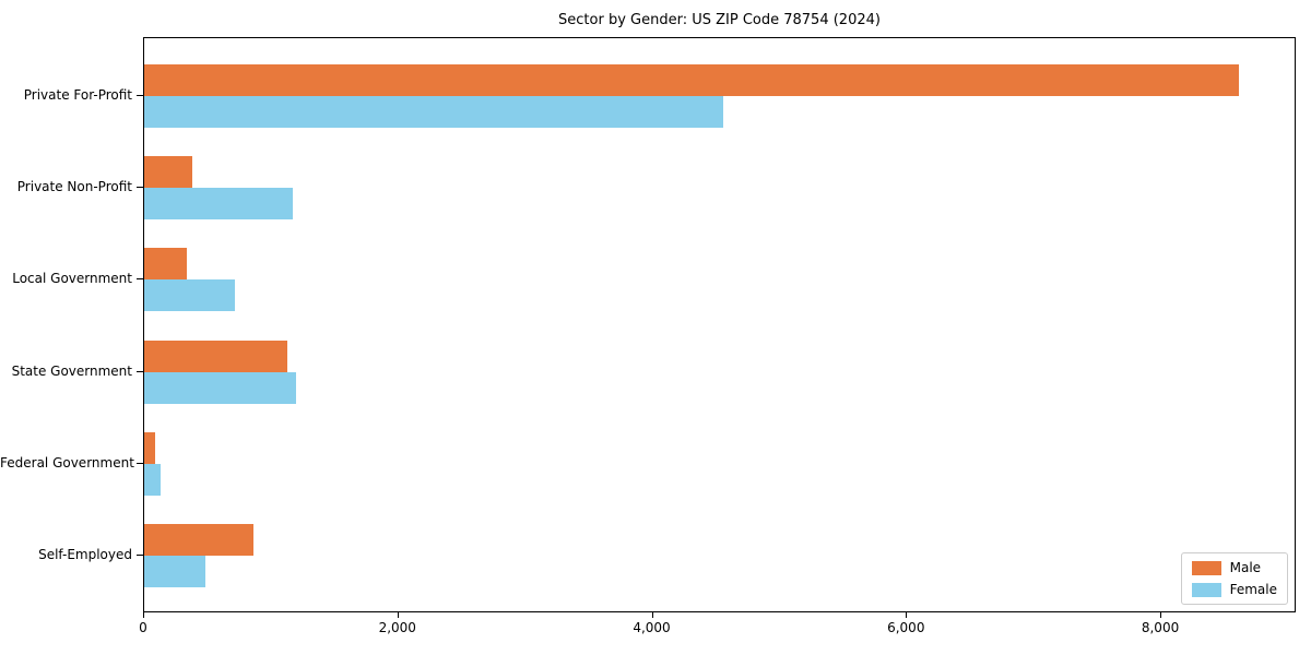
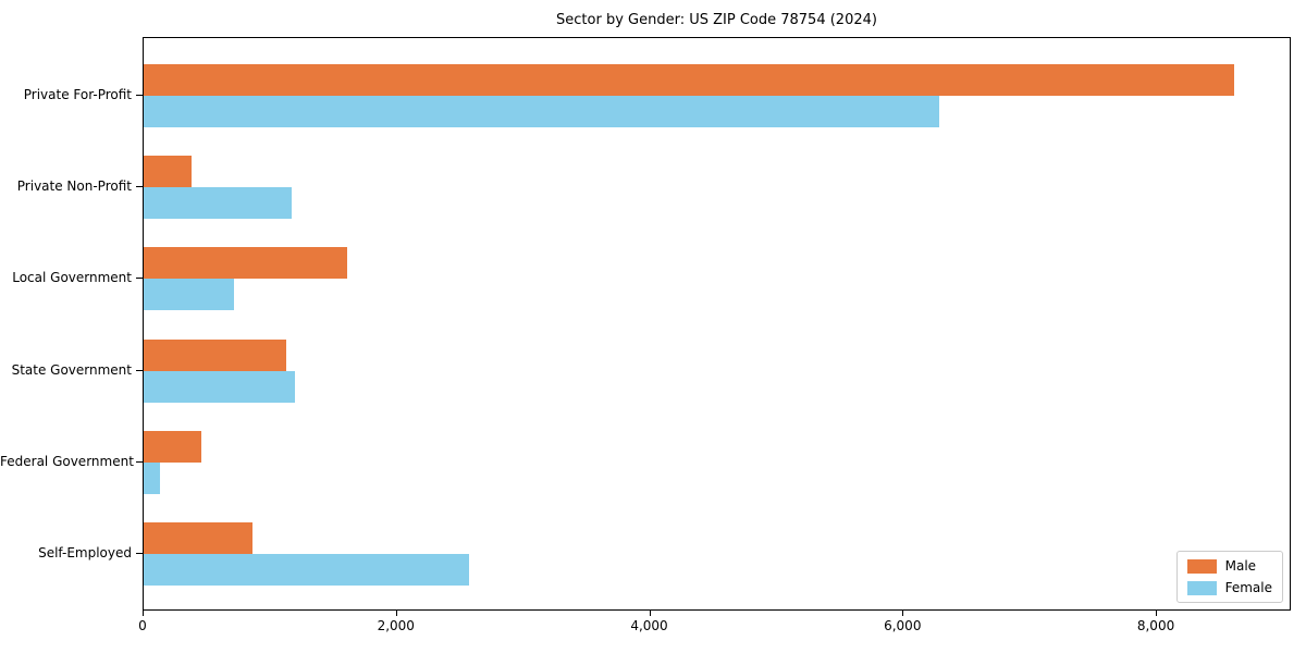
Female/Private For-Profit: 4560 -> 6290
Male/Local Government: 340 -> 1610
Male/Federal Government: 80 -> 460
Female/Self-Employed: 480 -> 2570
